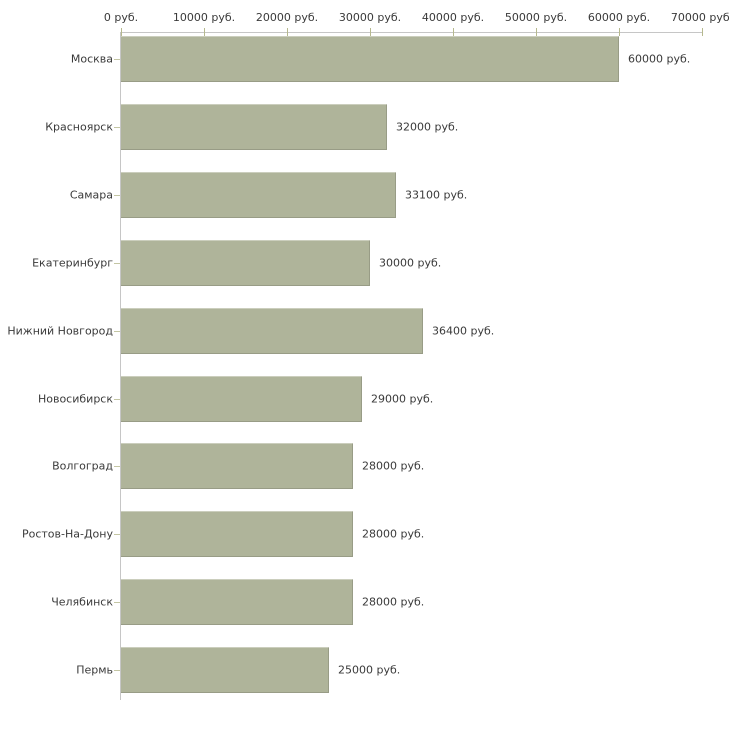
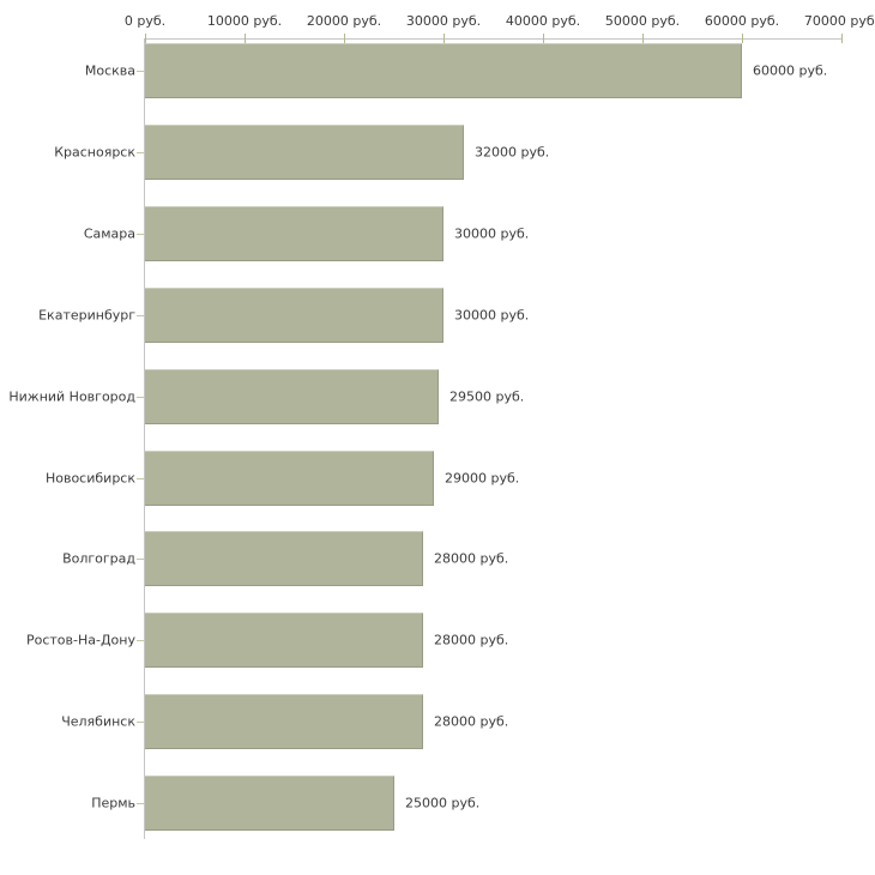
Самара: 33100 -> 30000
Нижний Новгород: 36400 -> 29500
